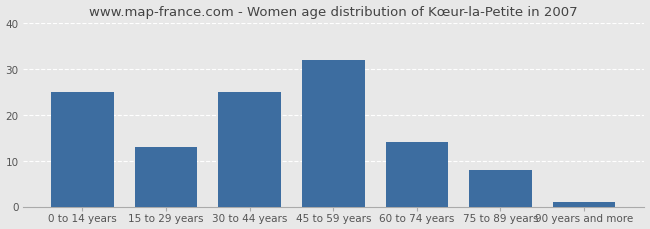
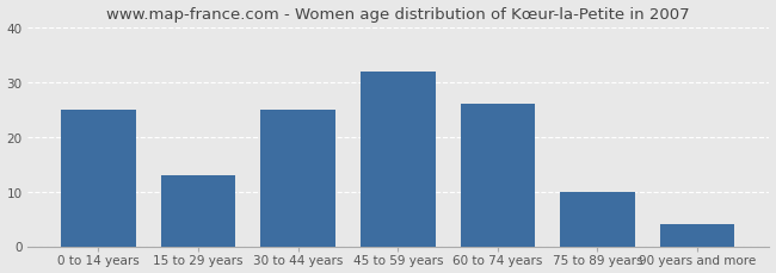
60 to 74 years: 14 -> 26
75 to 89 years: 8 -> 10
90 years and more: 1 -> 4
